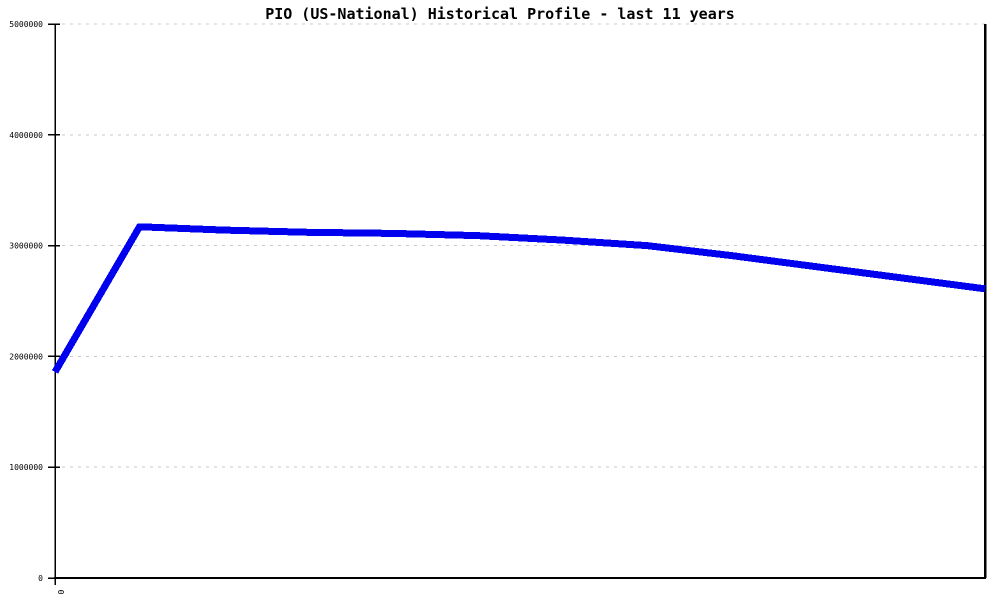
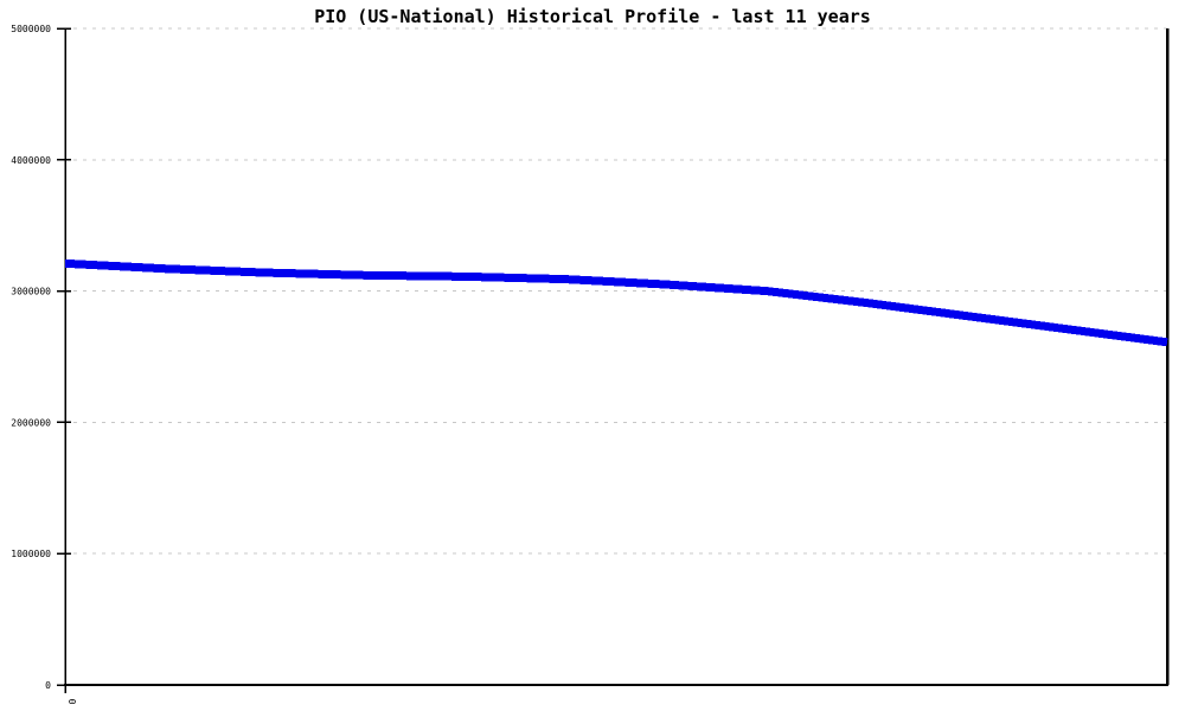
0: 1860000 -> 3210000
